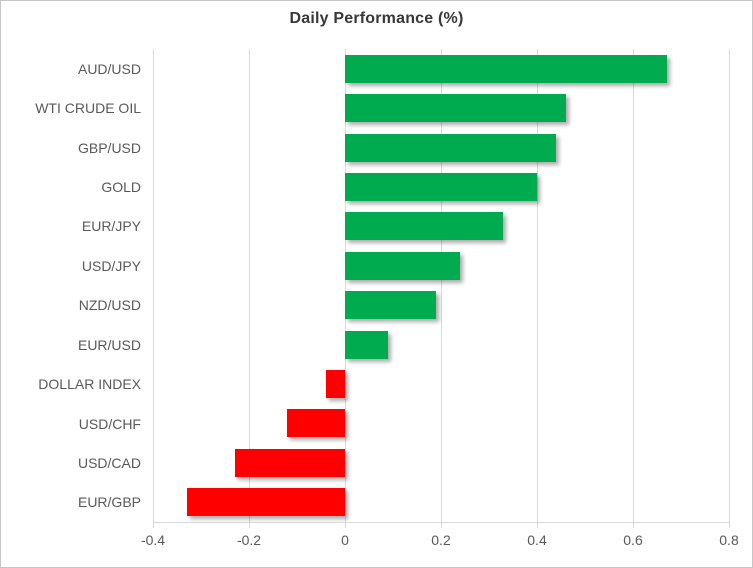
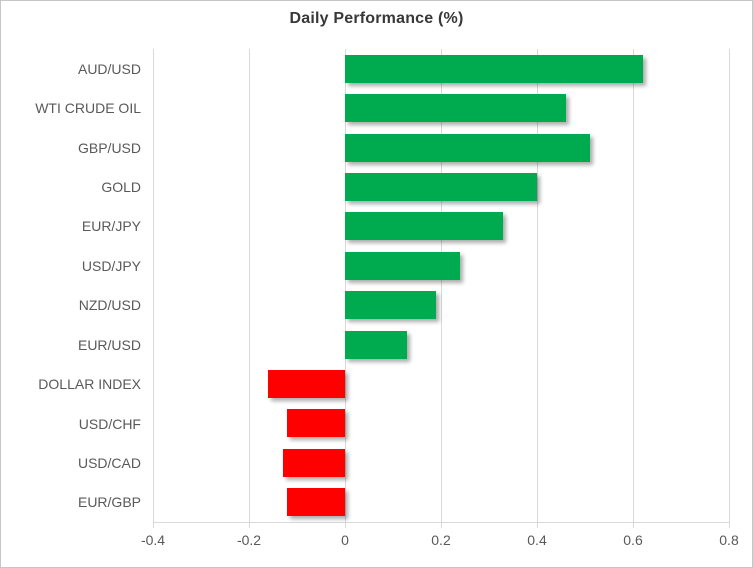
AUD/USD: 0.67 -> 0.62
GBP/USD: 0.44 -> 0.51
EUR/USD: 0.09 -> 0.13
DOLLAR INDEX: -0.04 -> -0.16
USD/CAD: -0.23 -> -0.13
EUR/GBP: -0.33 -> -0.12
